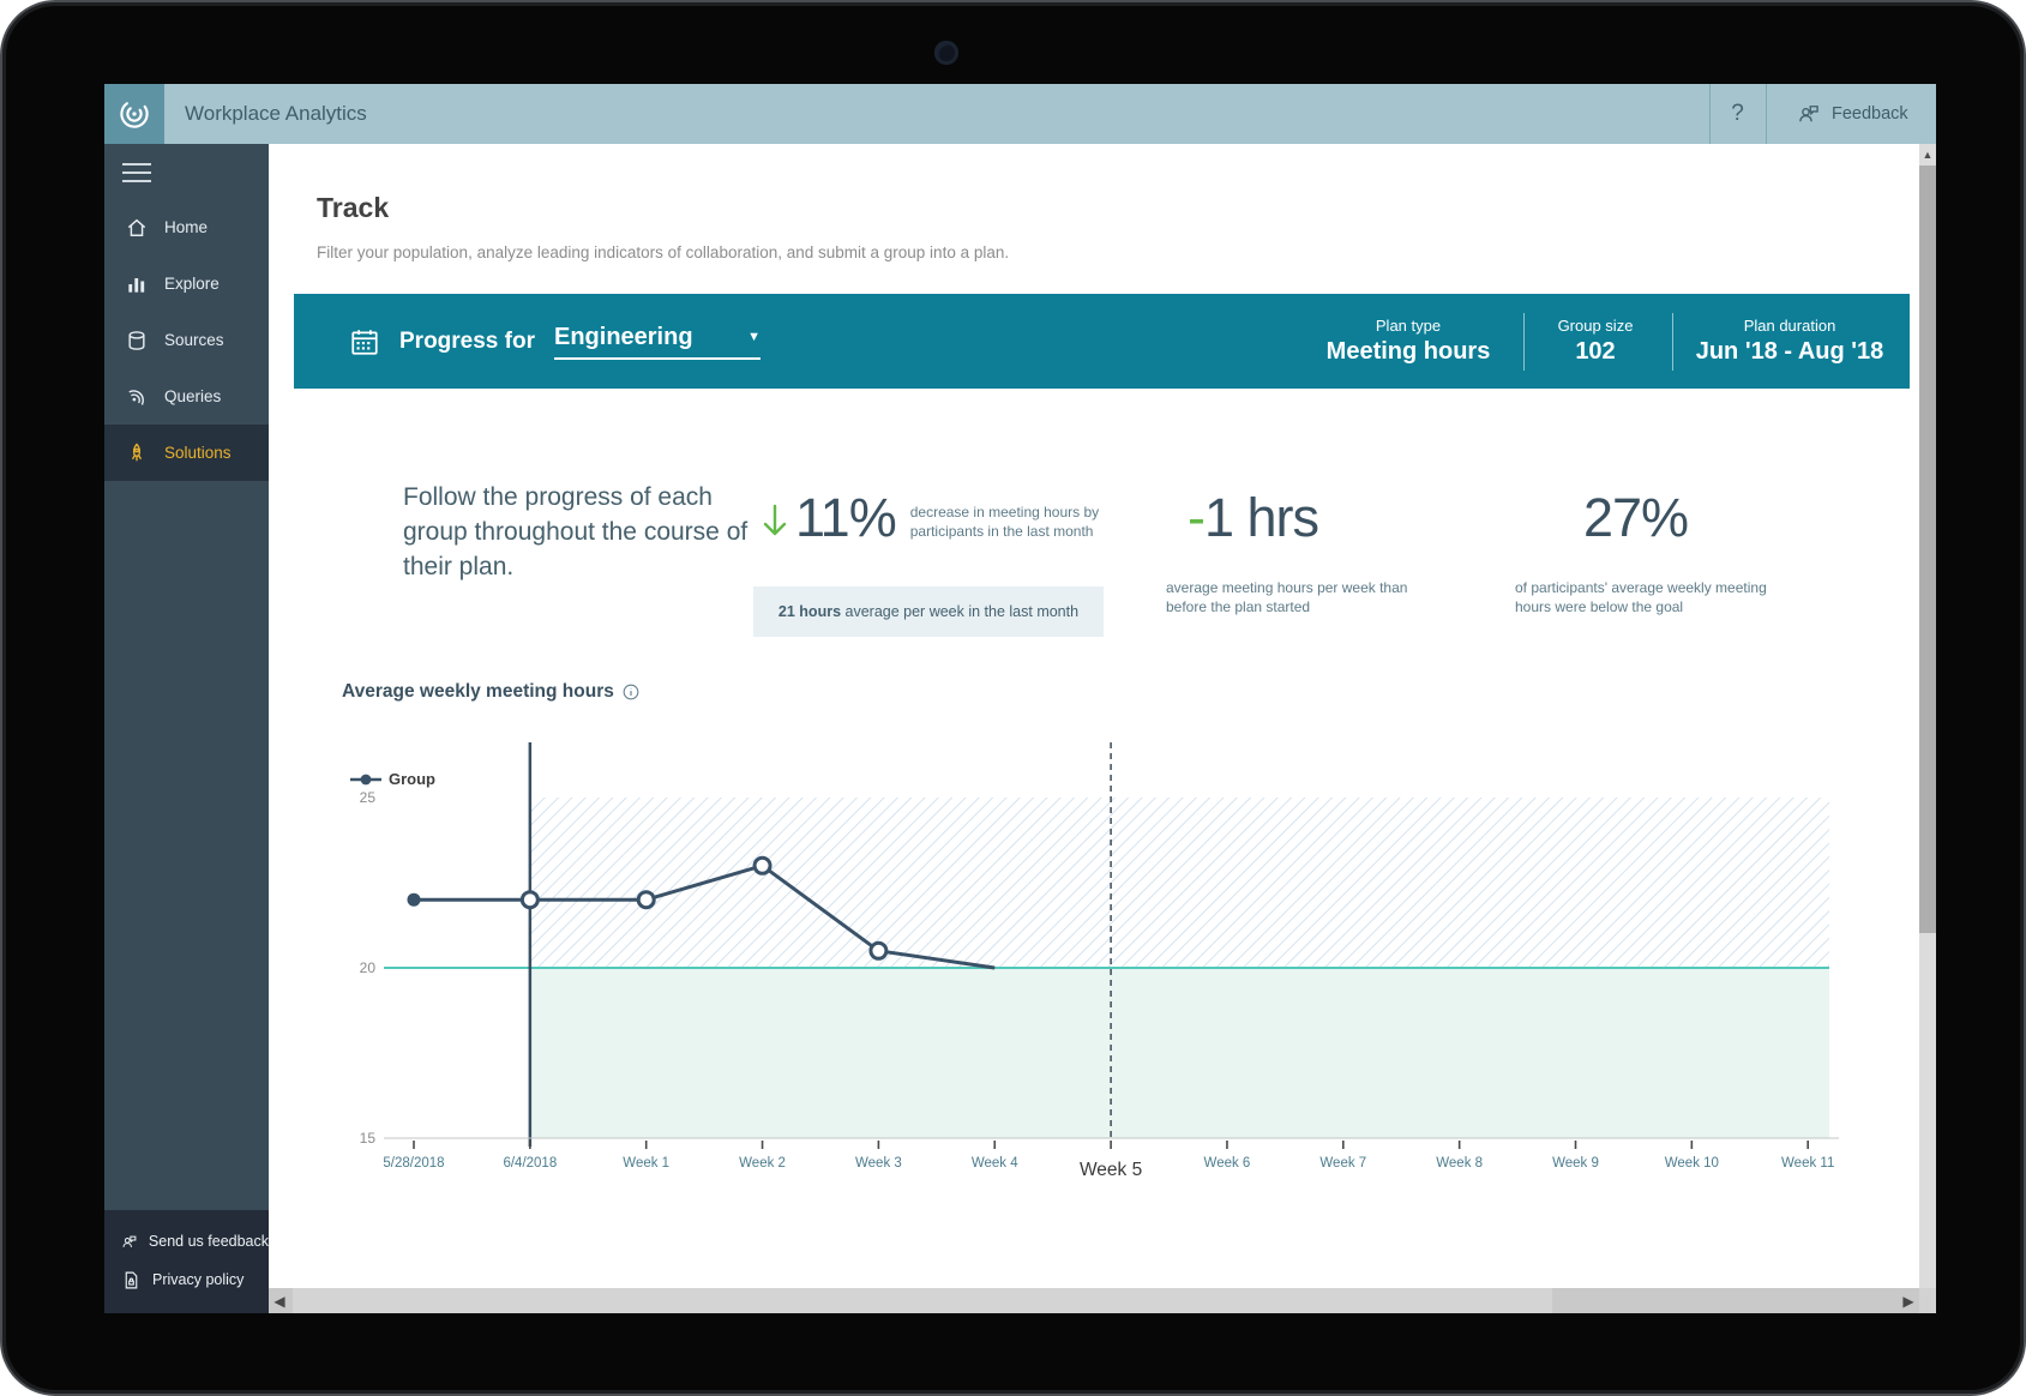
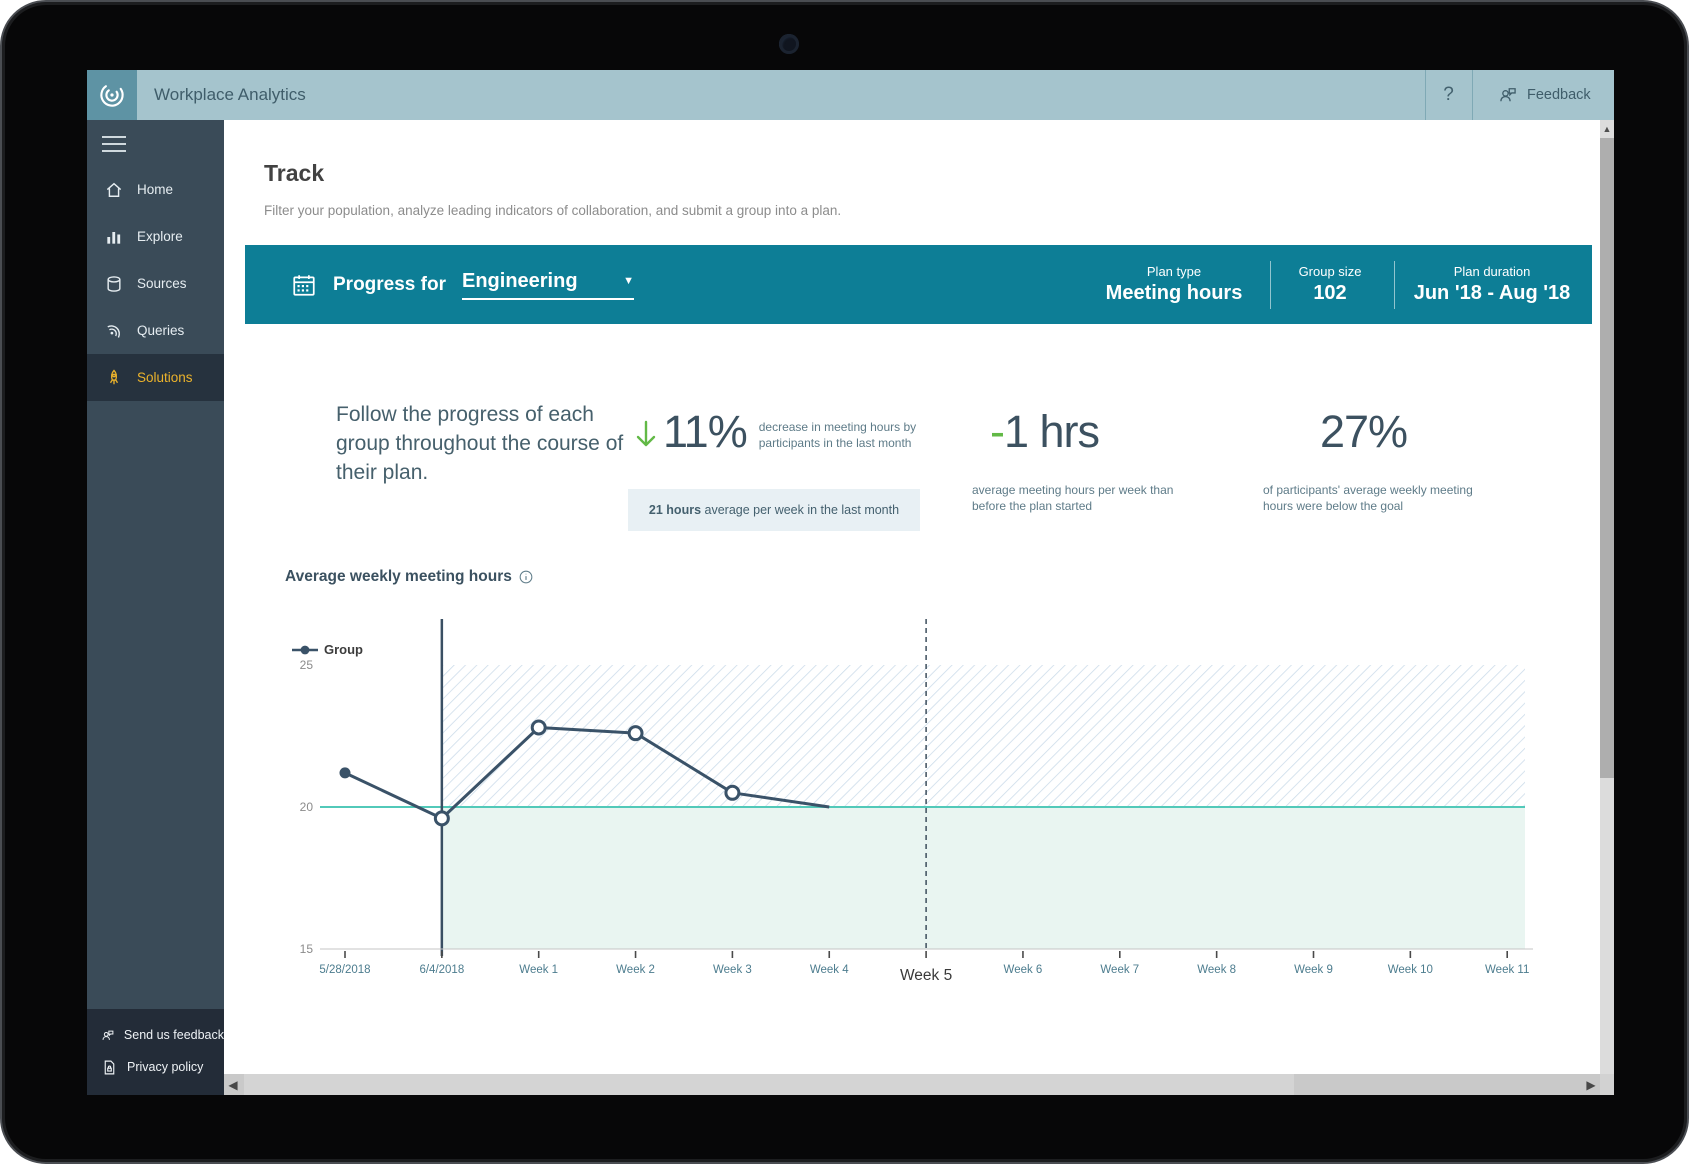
5/28/2018: 22.0 -> 21.2
6/4/2018: 22.0 -> 19.6
Week 1: 22.0 -> 22.8
Week 2: 23.0 -> 22.6
